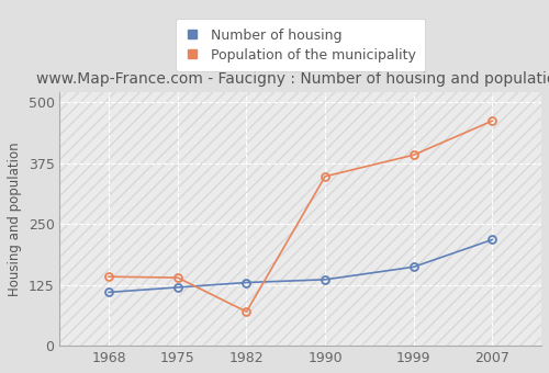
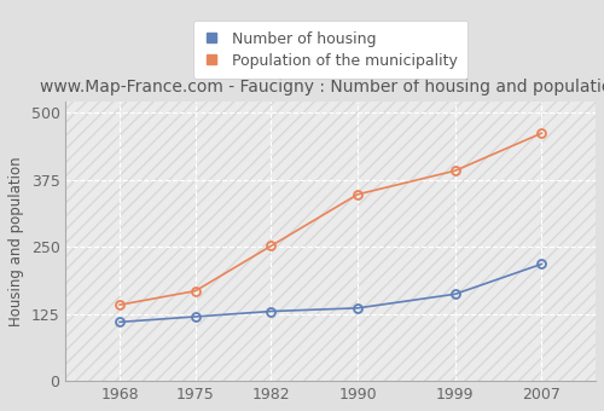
Population of the municipality/1975: 140 -> 168
Population of the municipality/1982: 70 -> 252
